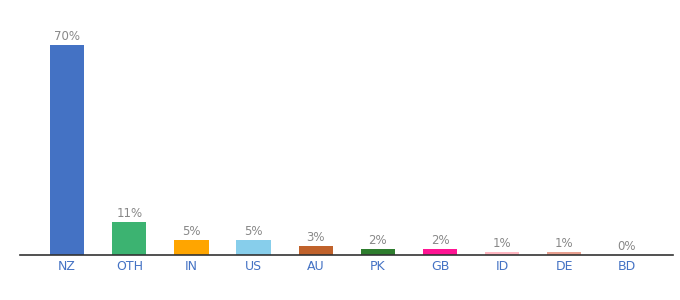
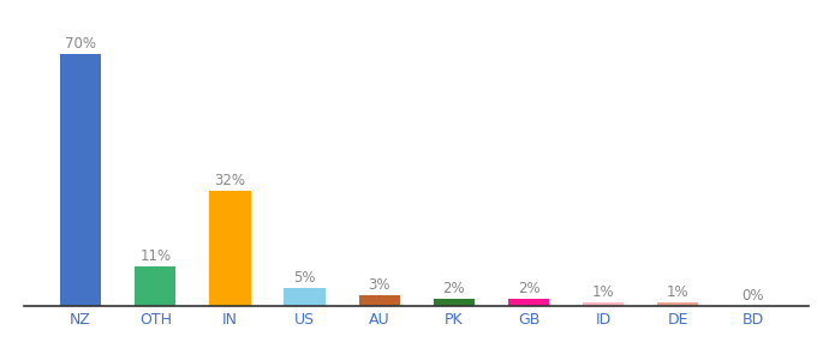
IN: 5% -> 32%
